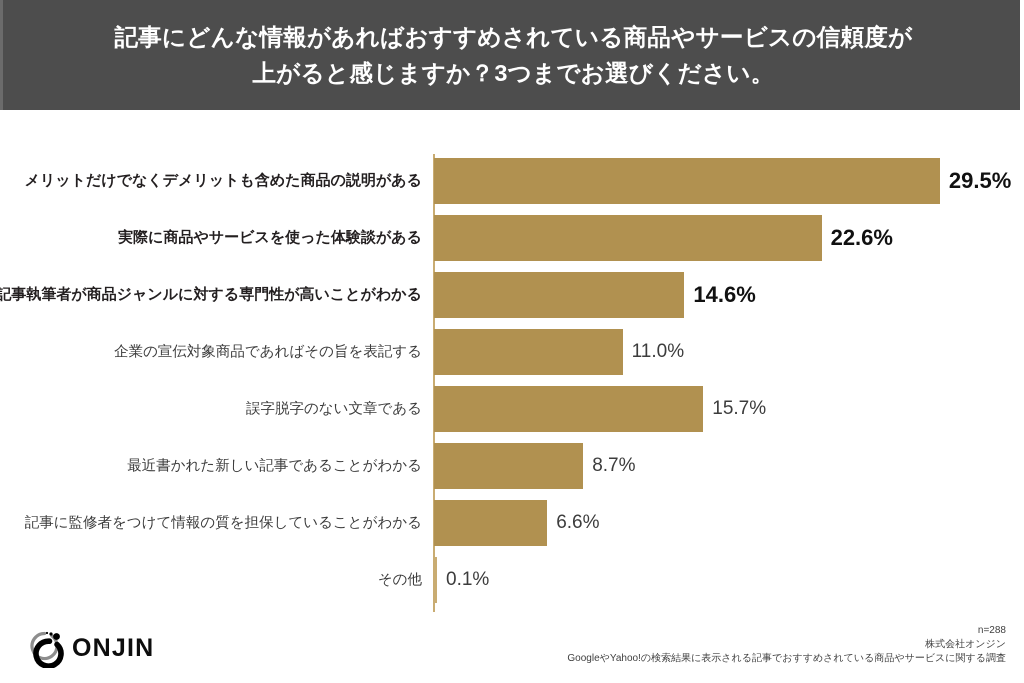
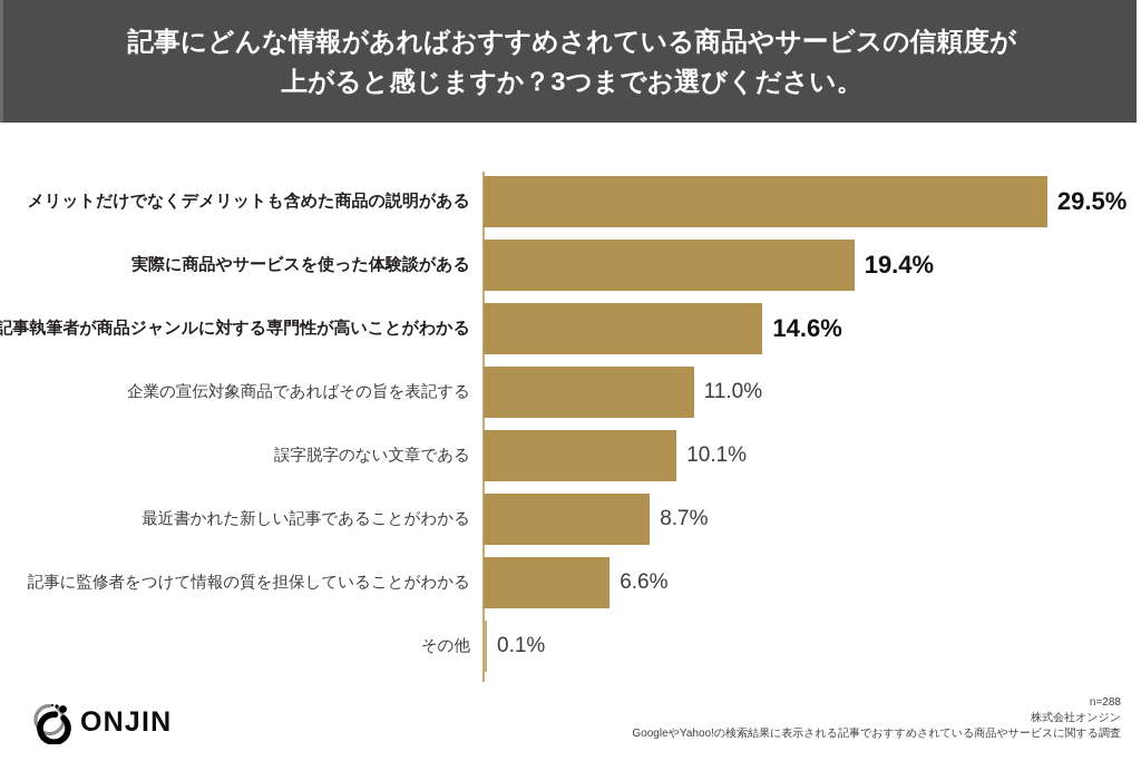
実際に商品やサービスを使った体験談がある: 22.6% -> 19.4%
誤字脱字のない文章である: 15.7% -> 10.1%
